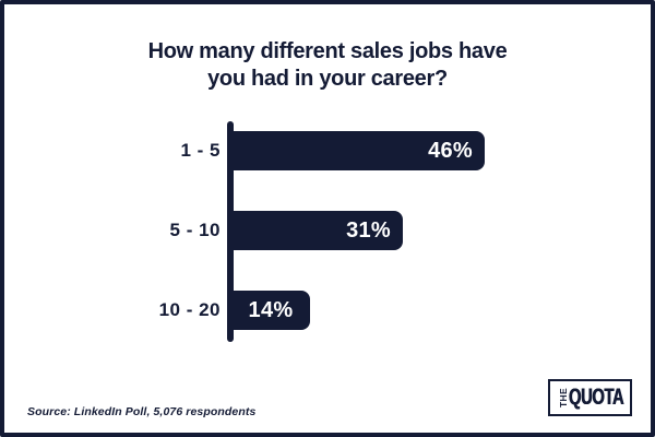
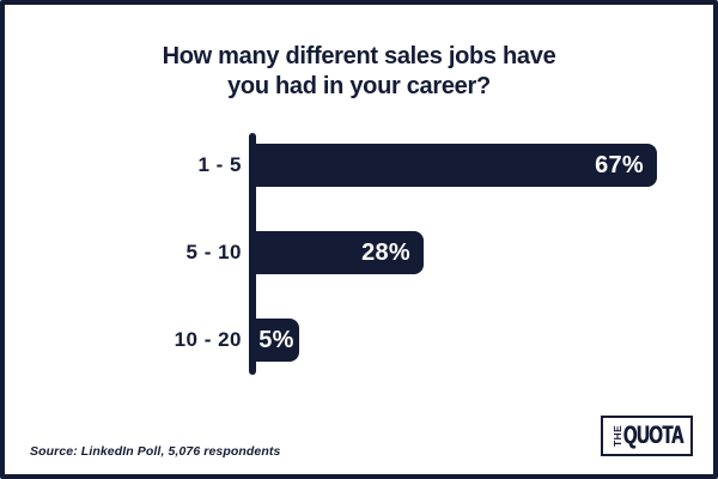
1 - 5: 46% -> 67%
5 - 10: 31% -> 28%
10 - 20: 14% -> 5%
